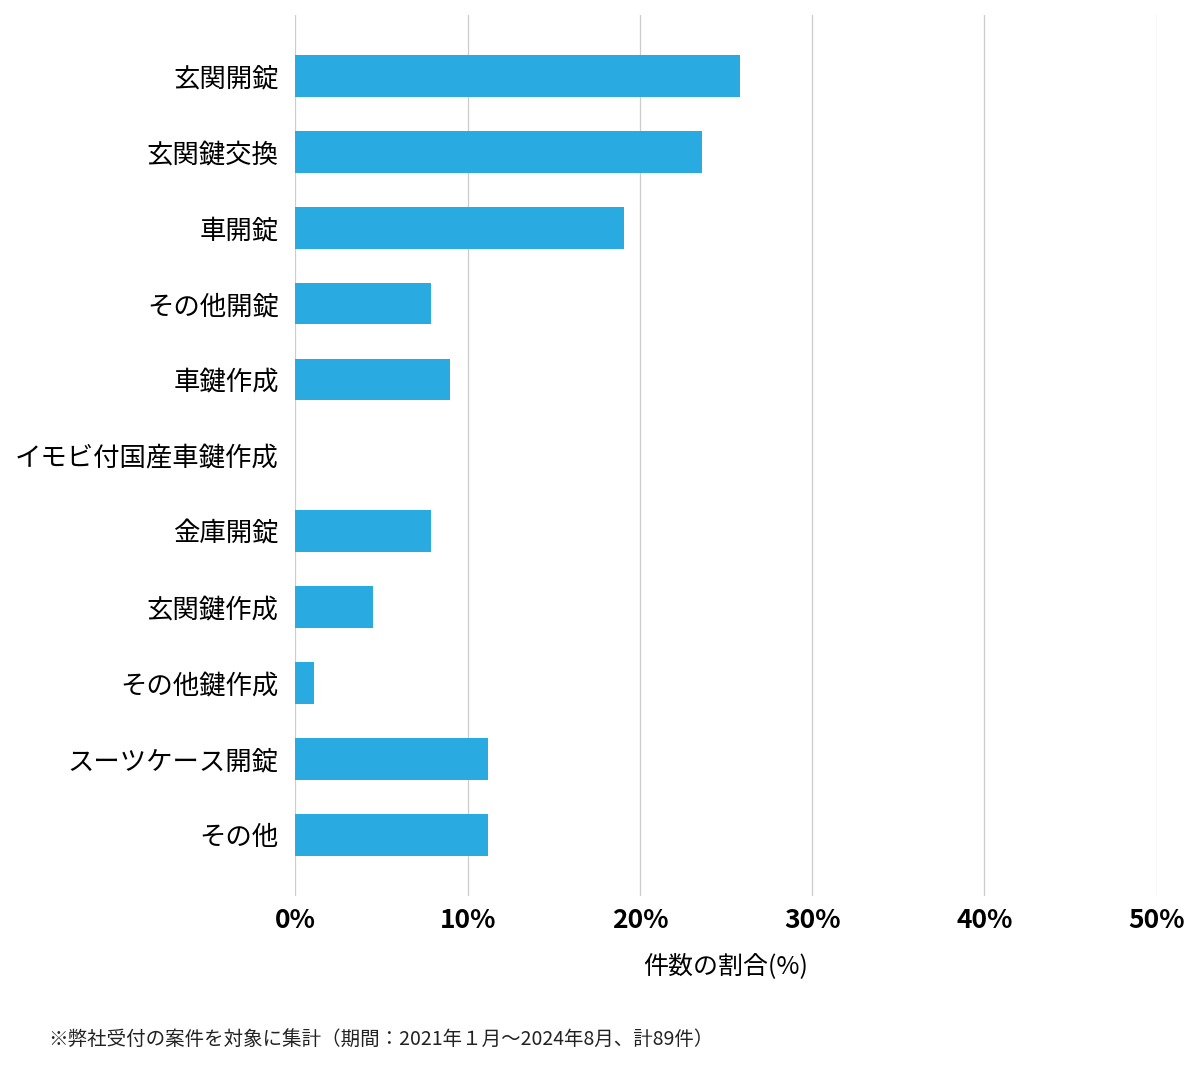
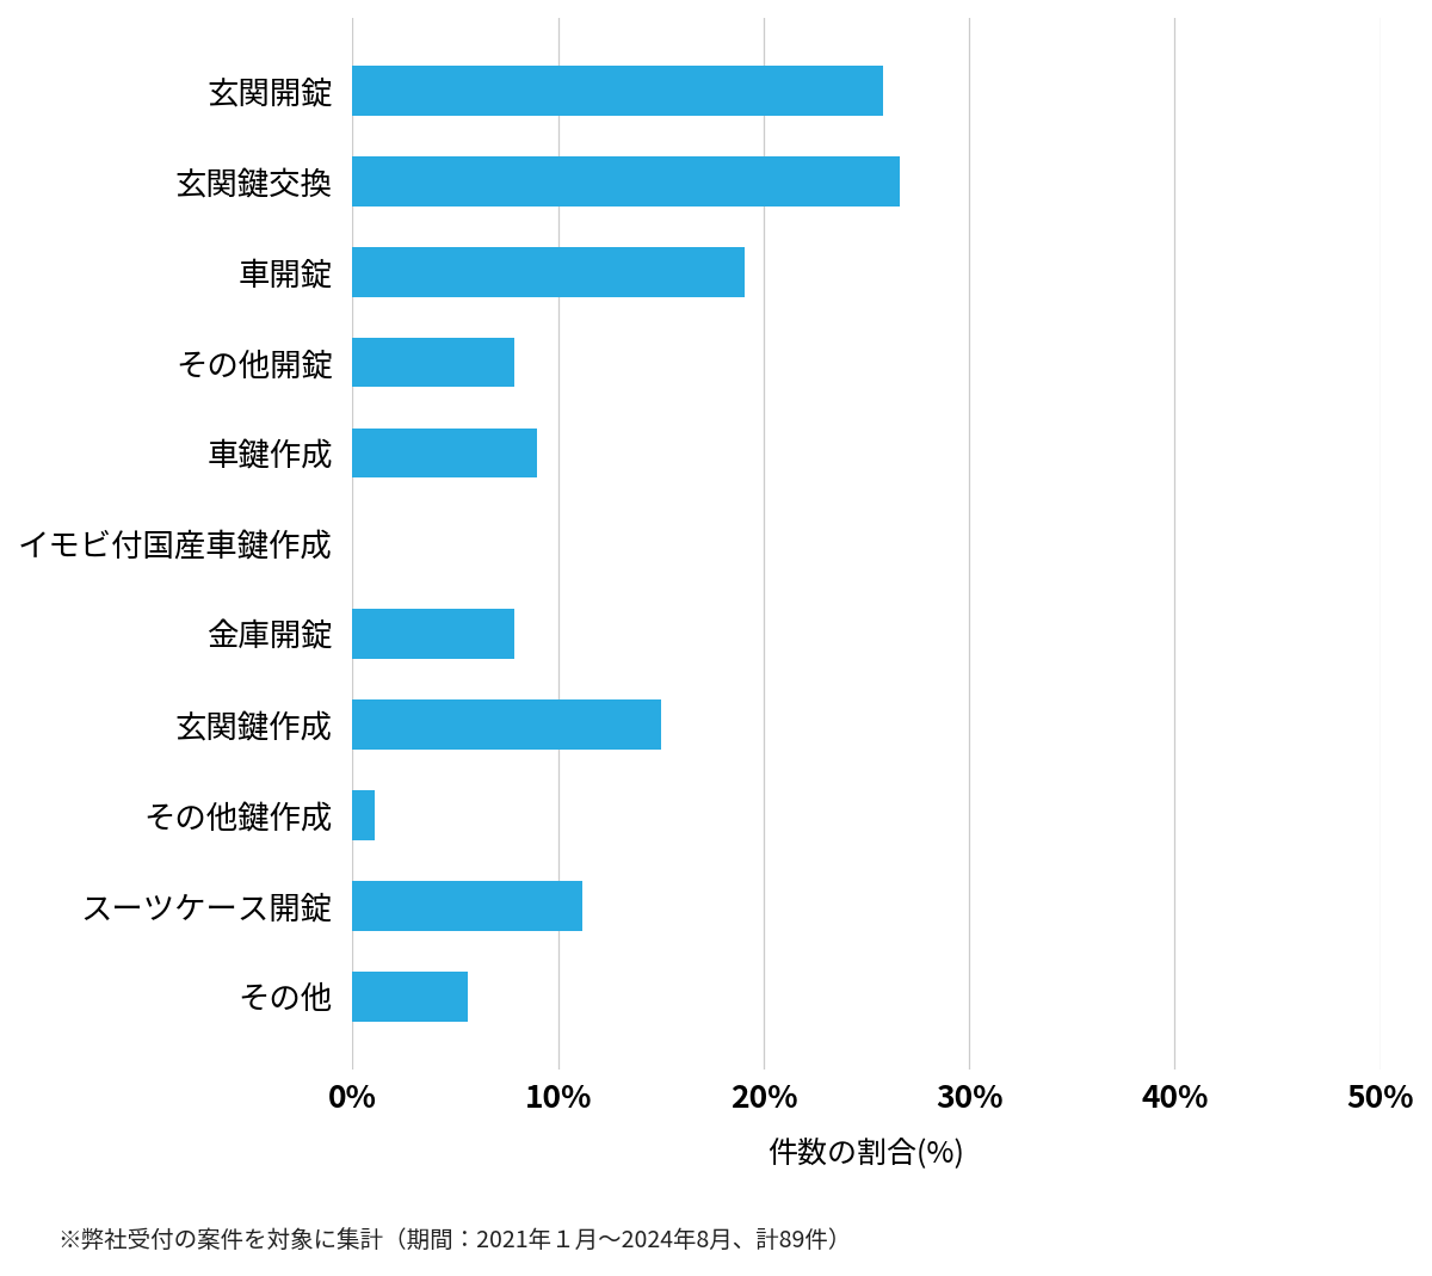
玄関鍵交換: 23.6% -> 26.6%
玄関鍵作成: 4.5% -> 15.0%
その他: 11.2% -> 5.6%
